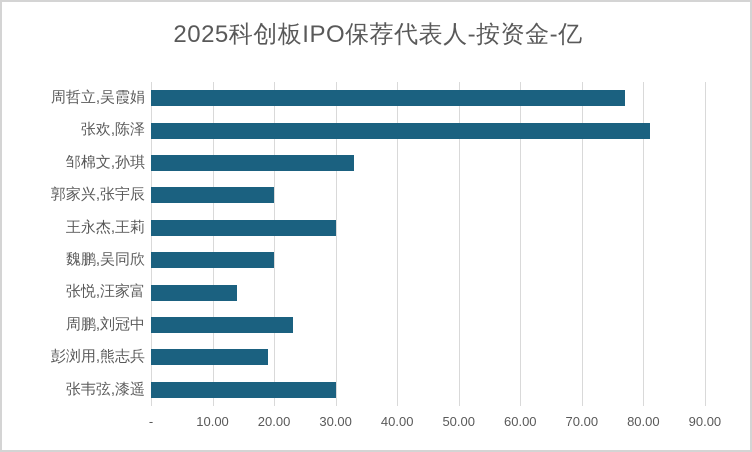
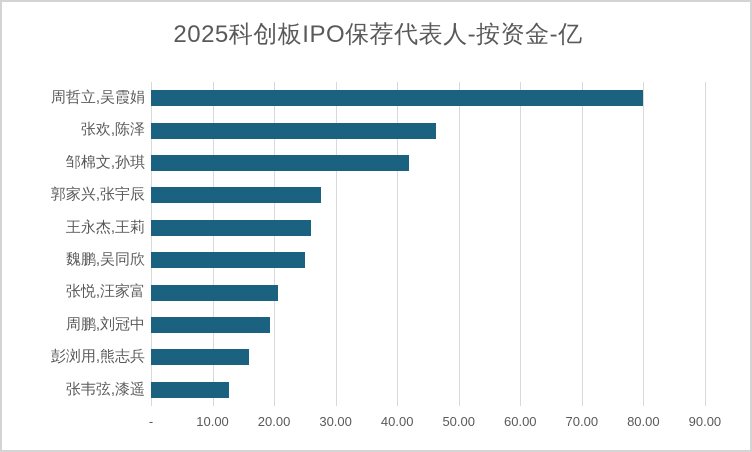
周哲立,吴霞娟: 77 -> 80
张欢,陈泽: 81 -> 46
邹棉文,孙琪: 33 -> 42
郭家兴,张宇辰: 20 -> 28
王永杰,王莉: 30 -> 26
魏鹏,吴同欣: 20 -> 25
张悦,汪家富: 14 -> 21
周鹏,刘冠中: 23 -> 19
彭浏用,熊志兵: 19 -> 16
张韦弦,漆遥: 30 -> 13
